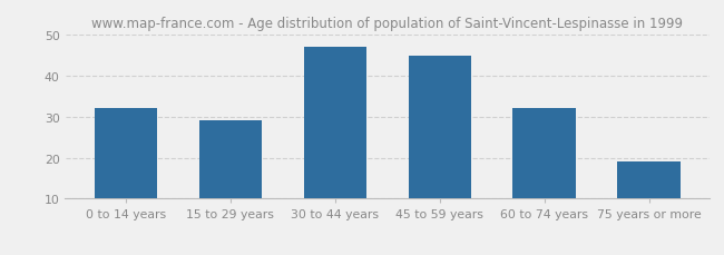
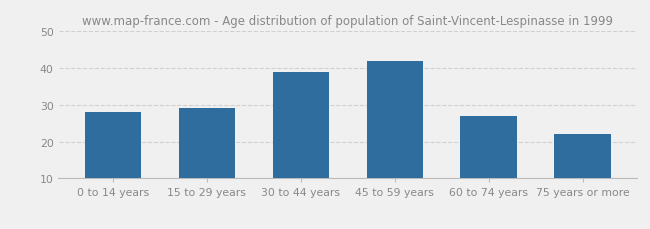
0 to 14 years: 32 -> 28
30 to 44 years: 47 -> 39
45 to 59 years: 45 -> 42
60 to 74 years: 32 -> 27
75 years or more: 19 -> 22
